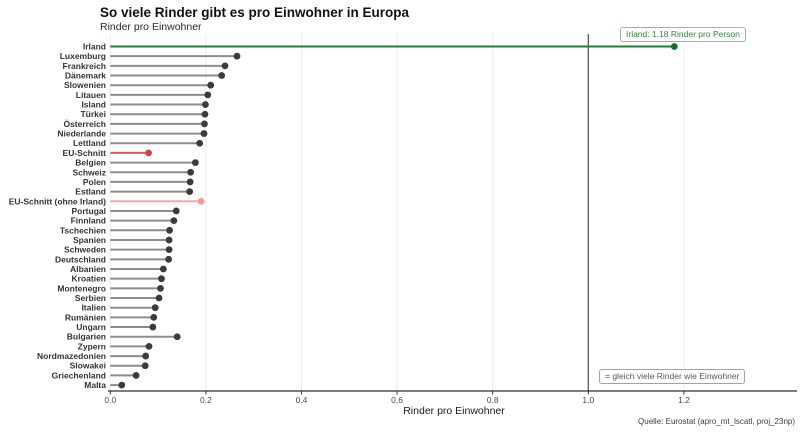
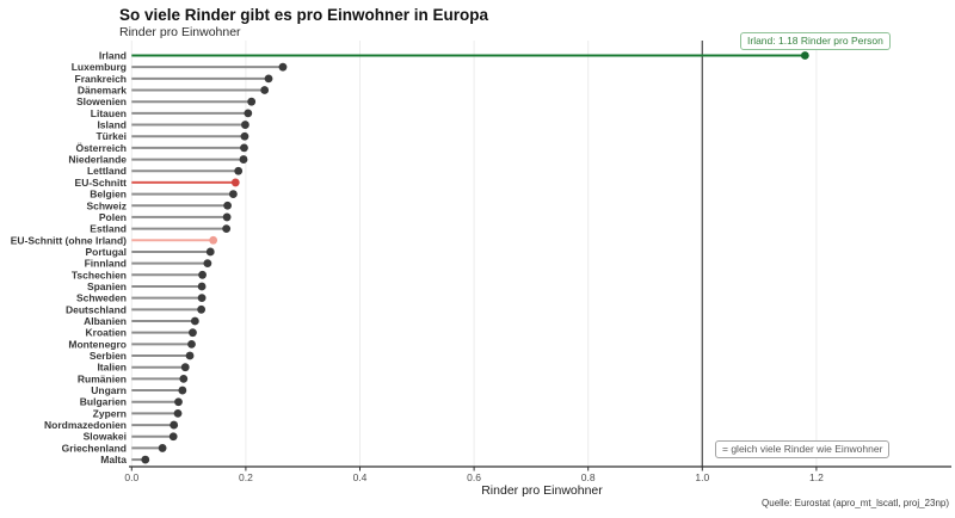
EU-Schnitt: 0.08 -> 0.18
EU-Schnitt (ohne Irland): 0.19 -> 0.14
Bulgarien: 0.14 -> 0.08
